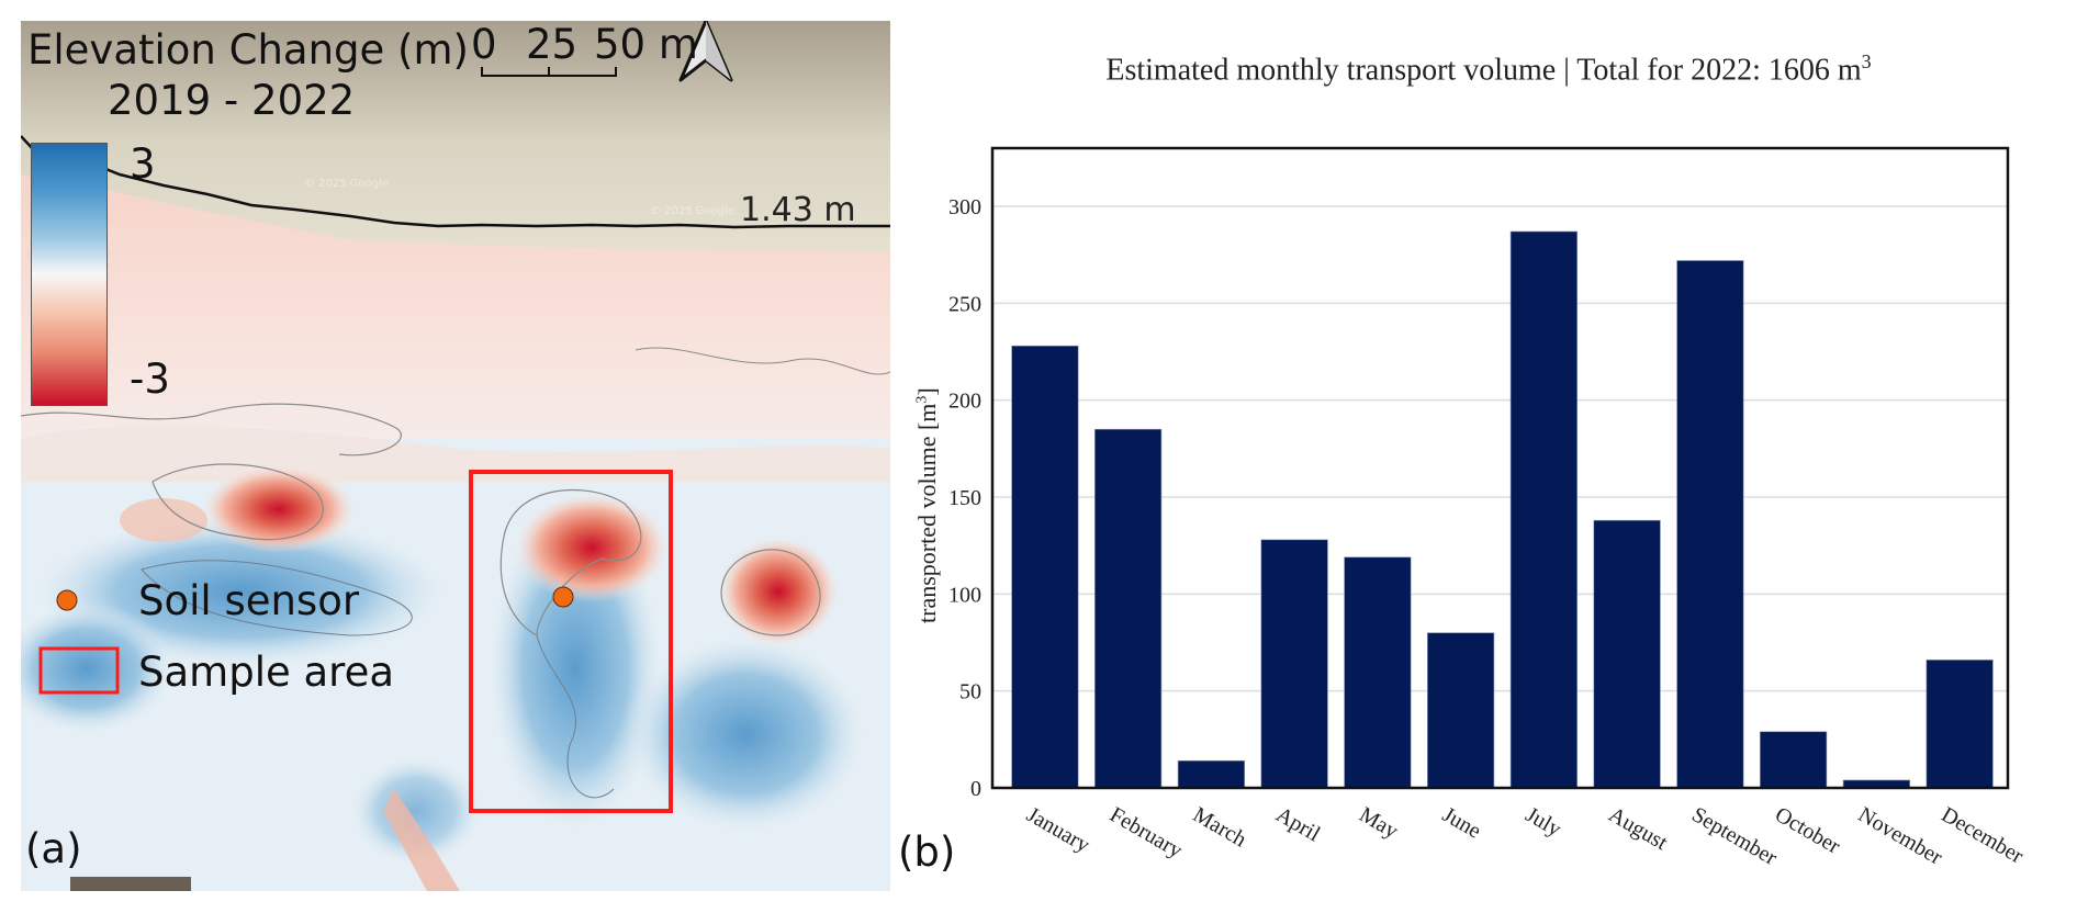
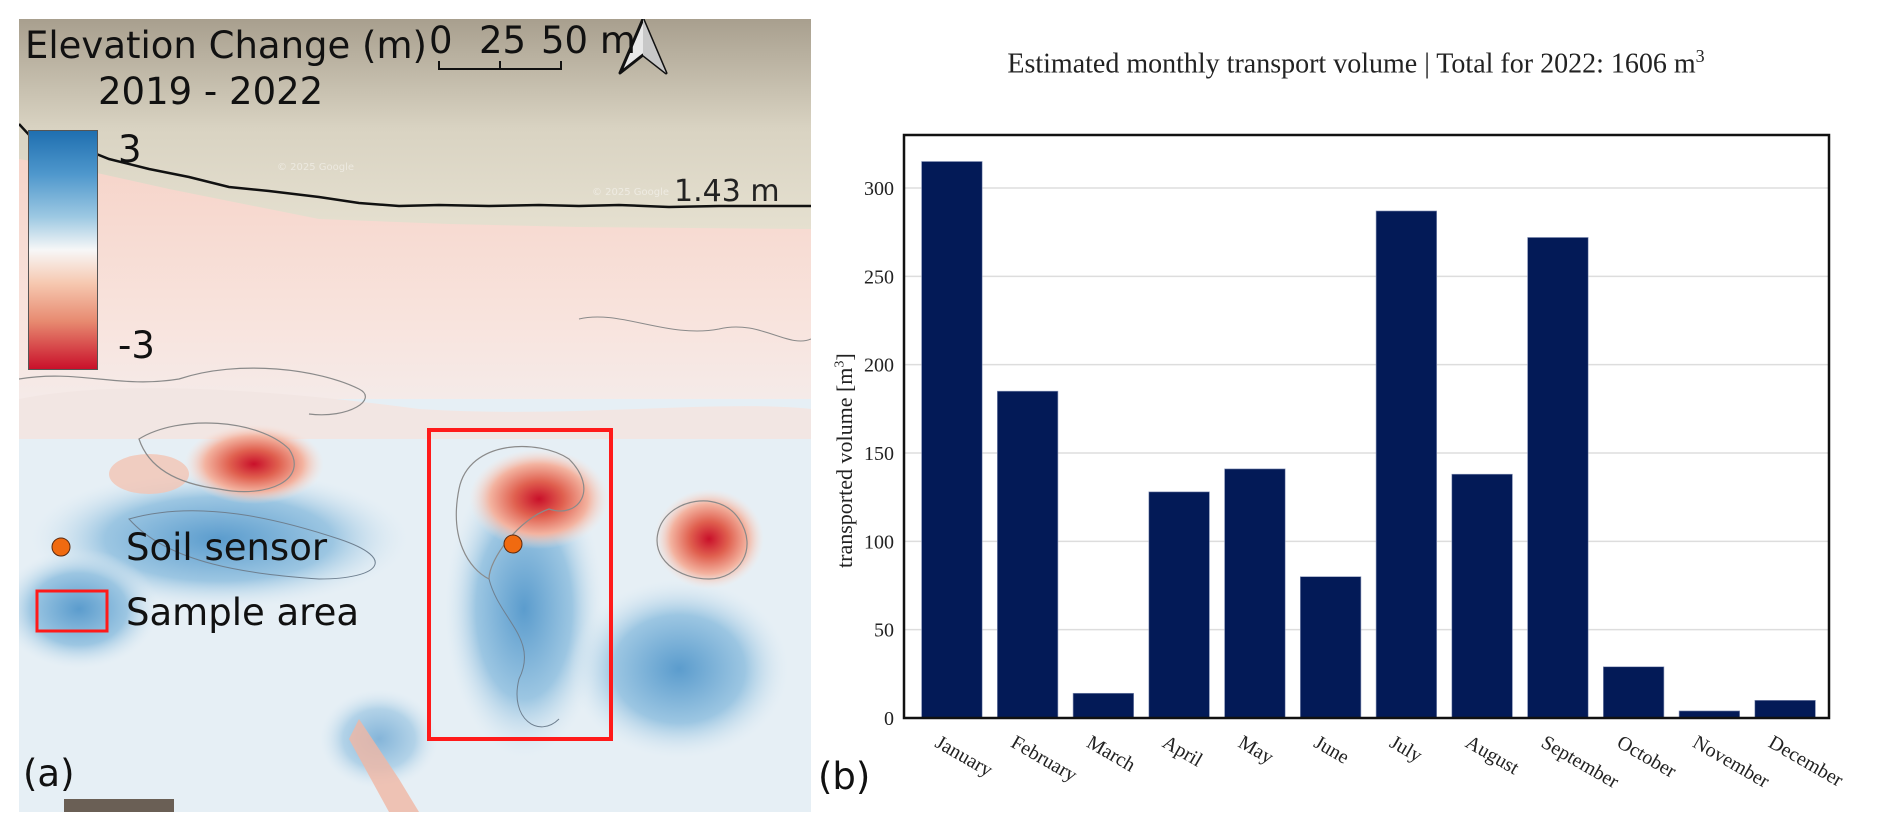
January: 228 -> 315
May: 119 -> 141
December: 66 -> 10
